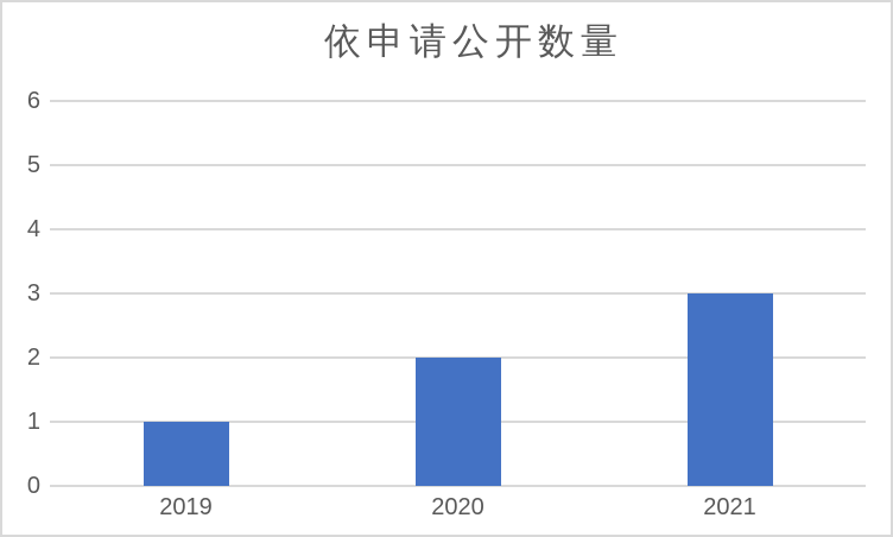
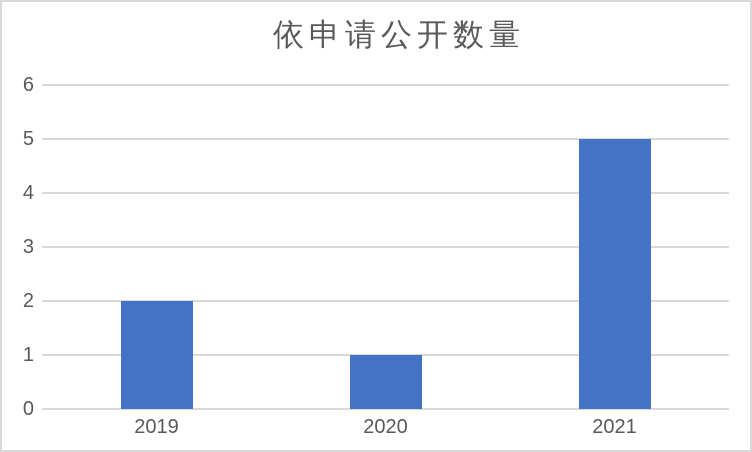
2019: 1 -> 2
2020: 2 -> 1
2021: 3 -> 5
